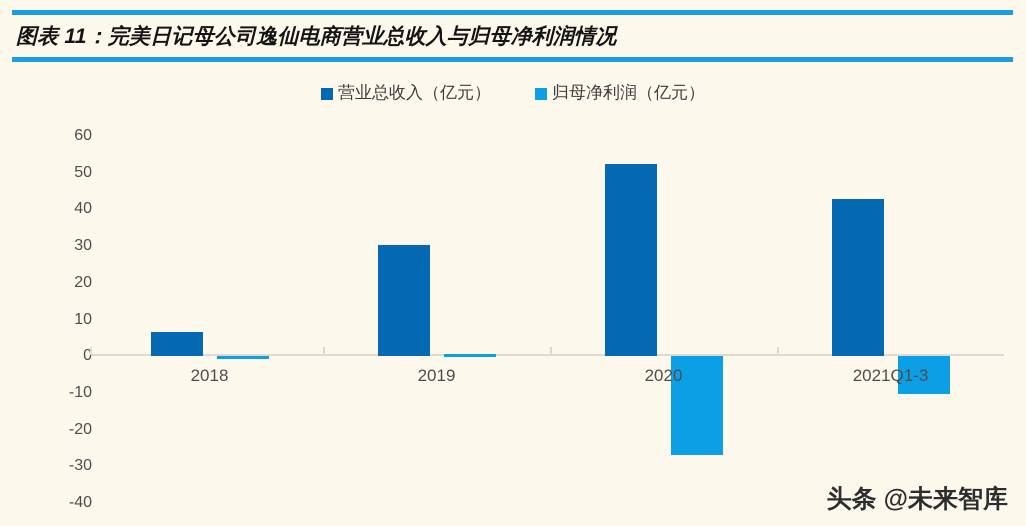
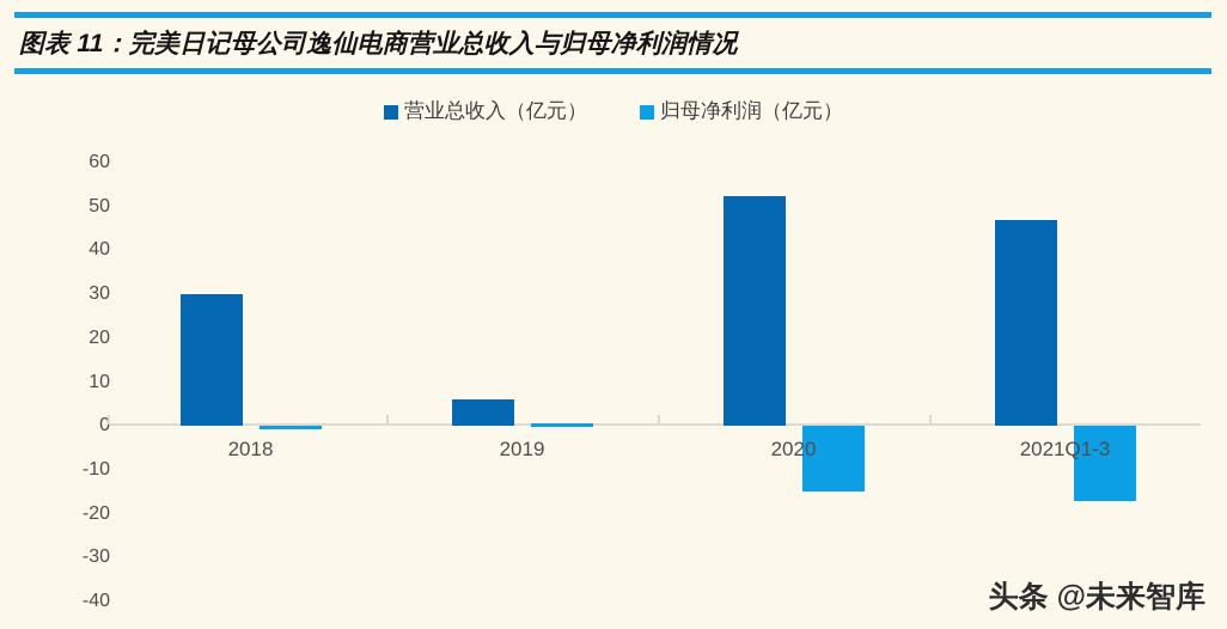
营业总收入（亿元）/2018: 6 -> 30
营业总收入（亿元）/2019: 30 -> 6
归母净利润（亿元）/2020: -27 -> -15
营业总收入（亿元）/2021Q1-3: 43 -> 47
归母净利润（亿元）/2021Q1-3: -10 -> -17
